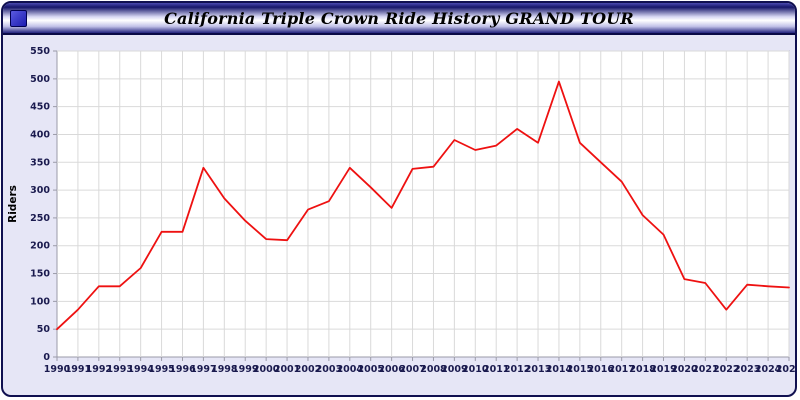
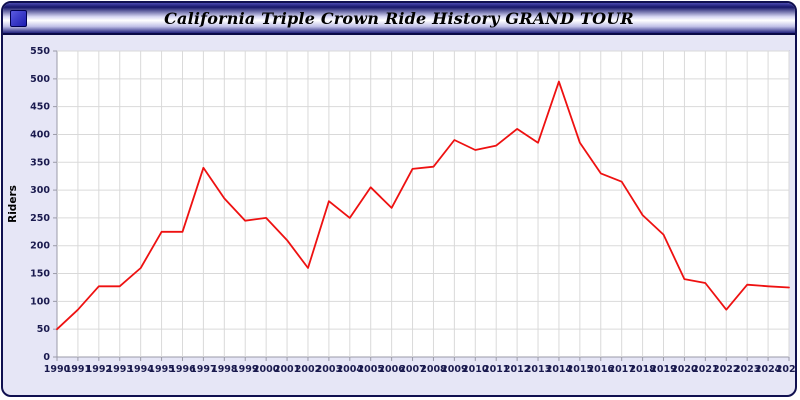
2000: 210 -> 250
2002: 260 -> 160
2004: 340 -> 250
2016: 350 -> 330
